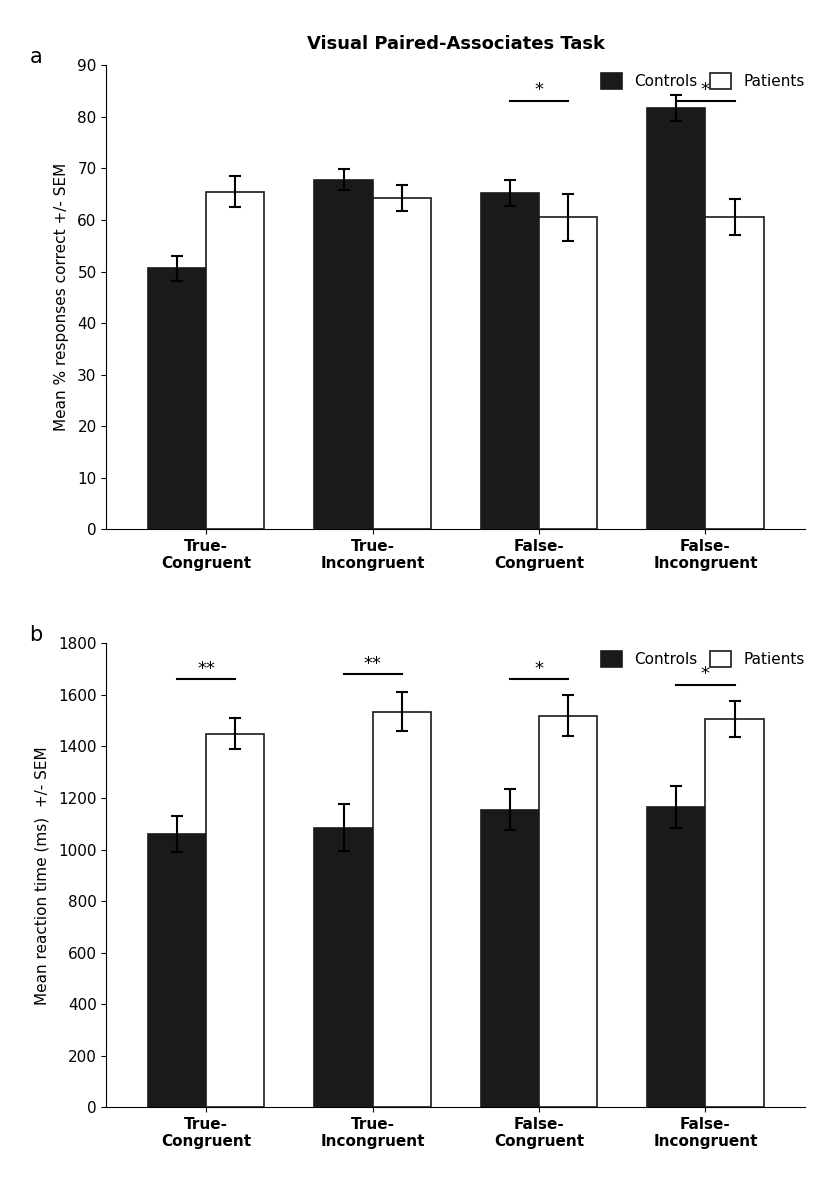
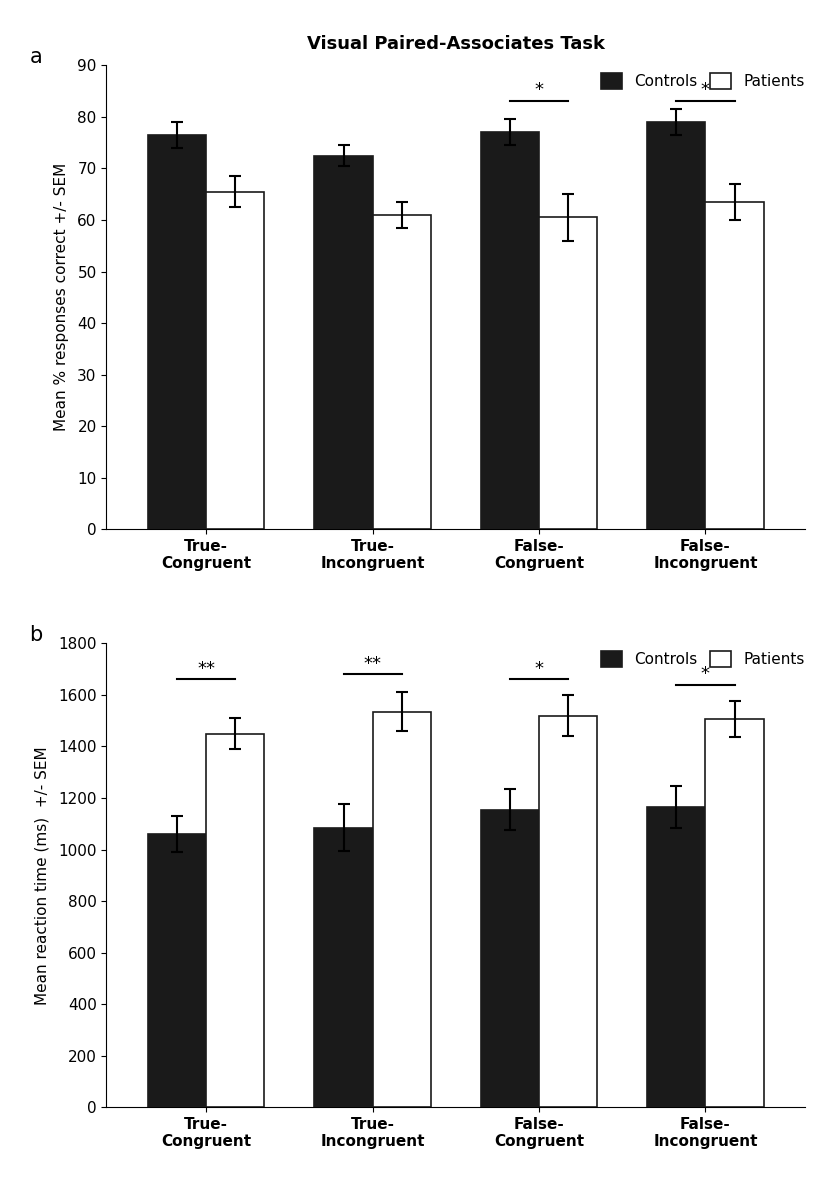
Visual Paired-Associates Task/Controls/True- Congruent: 50.6 -> 76.5
Visual Paired-Associates Task/Controls/True- Incongruent: 67.8 -> 72.5
Visual Paired-Associates Task/Patients/True- Incongruent: 64.2 -> 61.0
Visual Paired-Associates Task/Controls/False- Congruent: 65.2 -> 77.0
Visual Paired-Associates Task/Controls/False- Incongruent: 81.8 -> 79.0
Visual Paired-Associates Task/Patients/False- Incongruent: 60.6 -> 63.5
